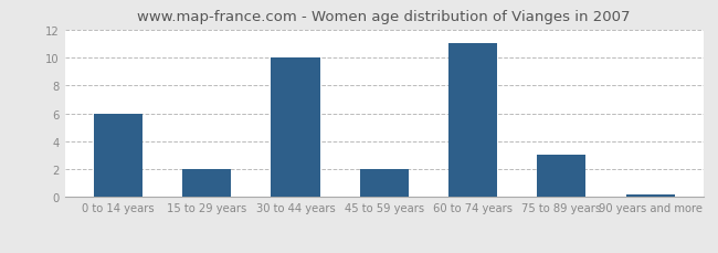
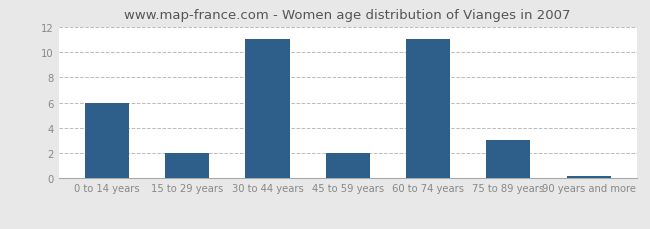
30 to 44 years: 10.0 -> 11.0
